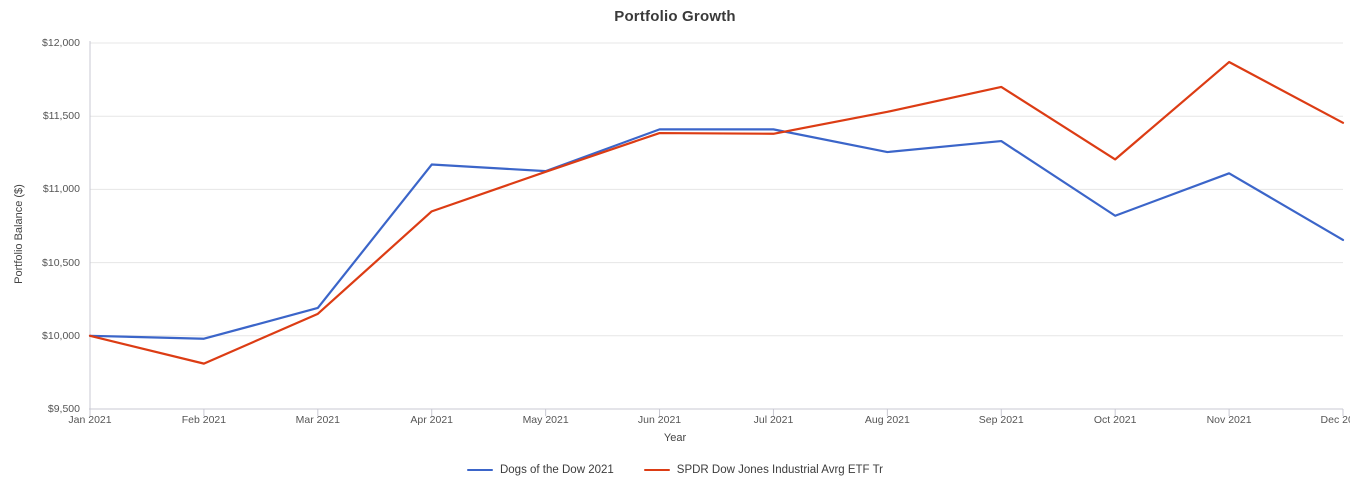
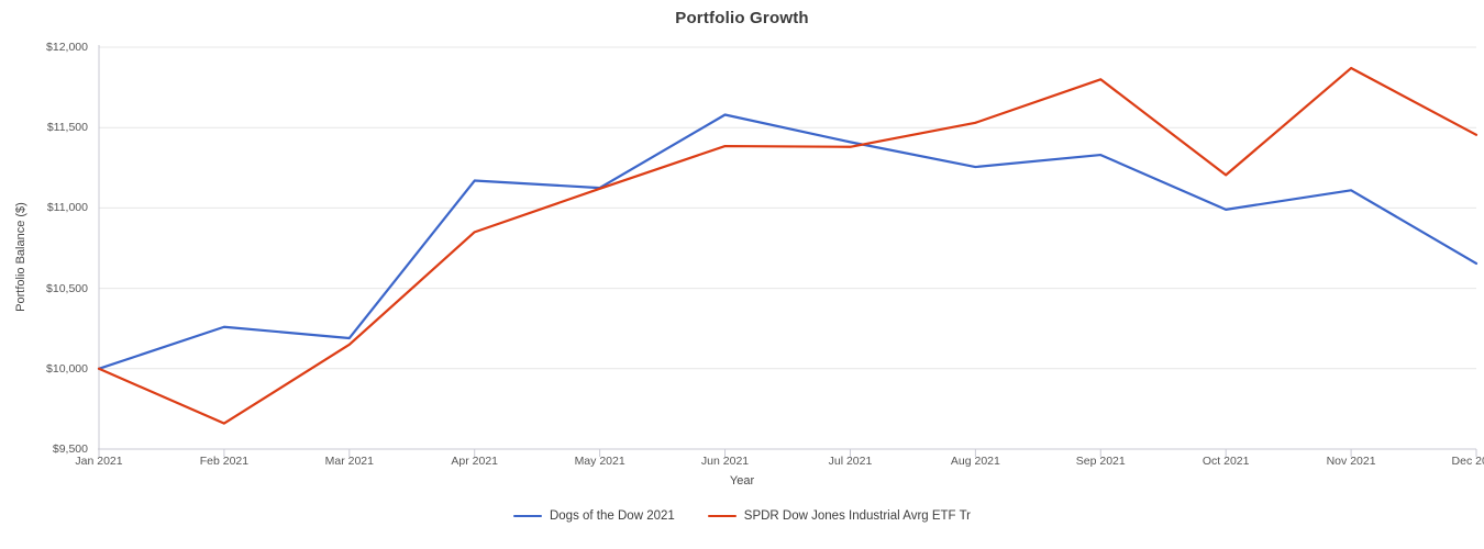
Dogs of the Dow 2021/Feb 2021: $9980 -> $10260
SPDR Dow Jones Industrial Avrg ETF Tr/Feb 2021: $9810 -> $9660
Dogs of the Dow 2021/Jun 2021: $11410 -> $11580
SPDR Dow Jones Industrial Avrg ETF Tr/Sep 2021: $11700 -> $11800
Dogs of the Dow 2021/Oct 2021: $10820 -> $10990
